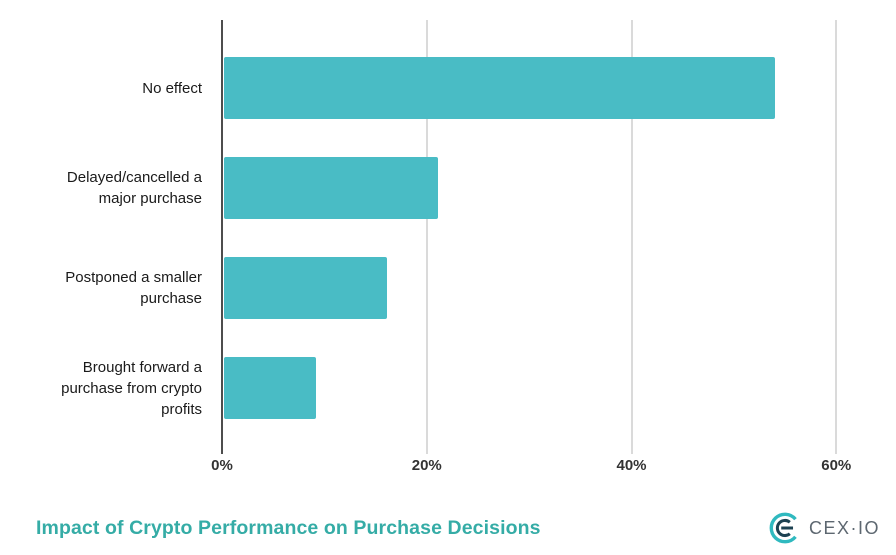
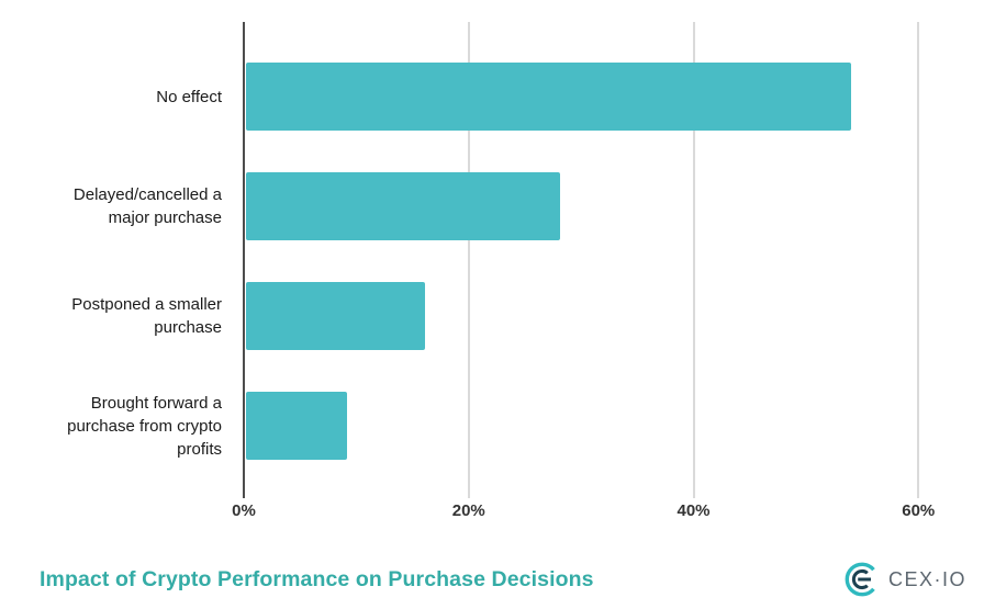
Delayed/cancelled a major purchase: 21% -> 28%
